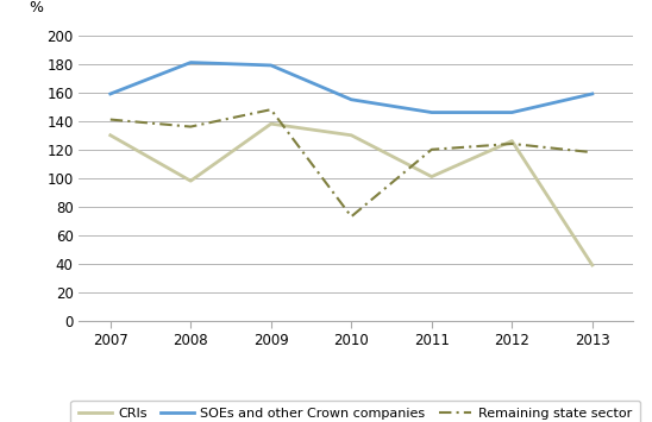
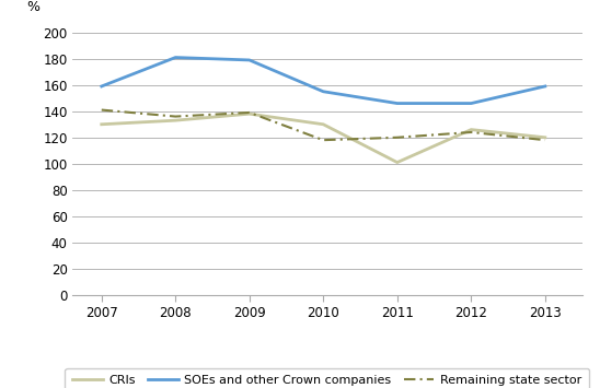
CRIs/2008: 98 -> 133
Remaining state sector/2009: 148 -> 139
Remaining state sector/2010: 73 -> 118
CRIs/2013: 39 -> 120
